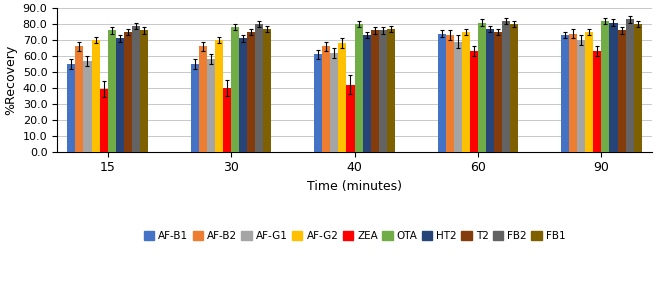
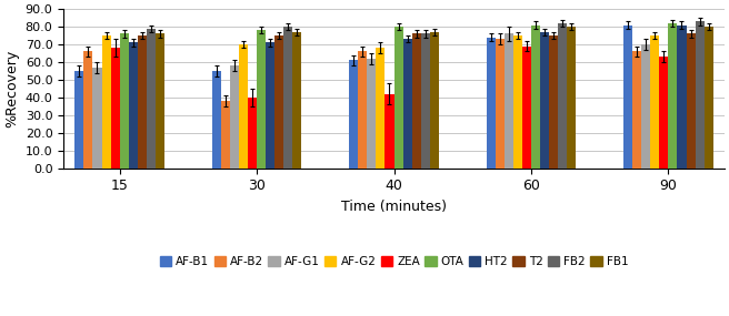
AF-G2/15: 70 -> 75
ZEA/15: 39 -> 68
AF-B2/30: 66 -> 38
AF-G1/60: 69 -> 76
ZEA/60: 63 -> 69
AF-B1/90: 73 -> 81
AF-B2/90: 74 -> 66
